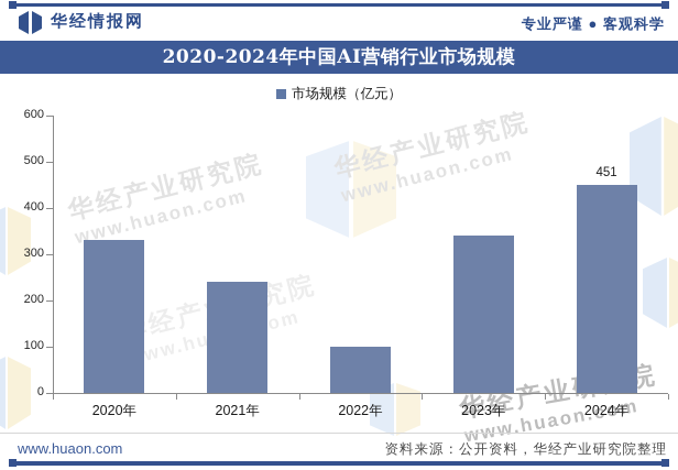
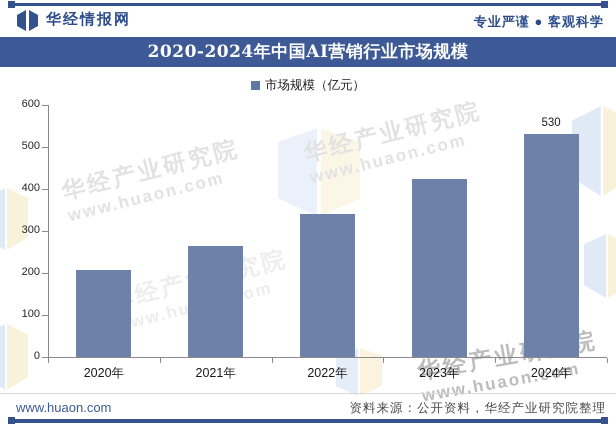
2020年: 330 -> 210
2021年: 240 -> 260
2022年: 100 -> 340
2023年: 340 -> 420
2024年: 451 -> 530
